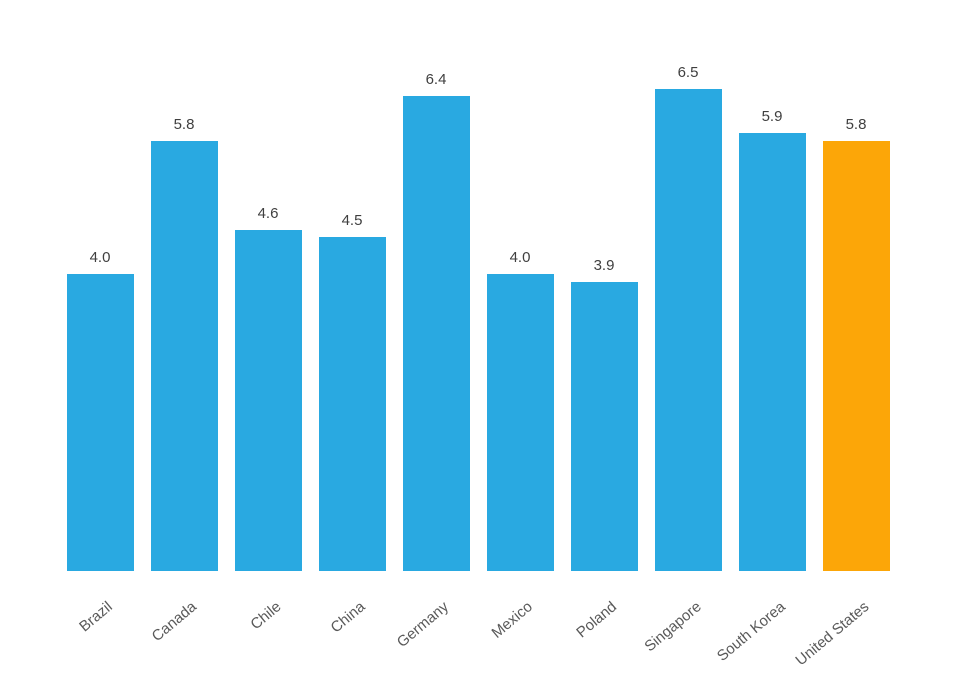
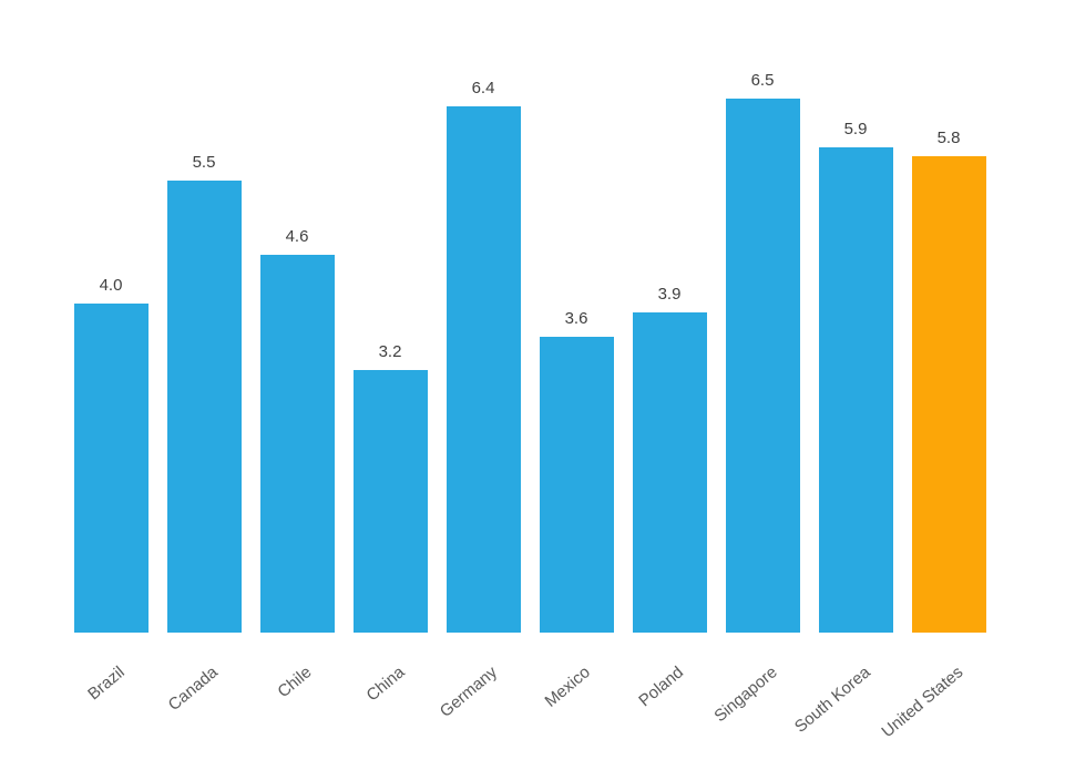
Canada: 5.8 -> 5.5
China: 4.5 -> 3.2
Mexico: 4.0 -> 3.6
